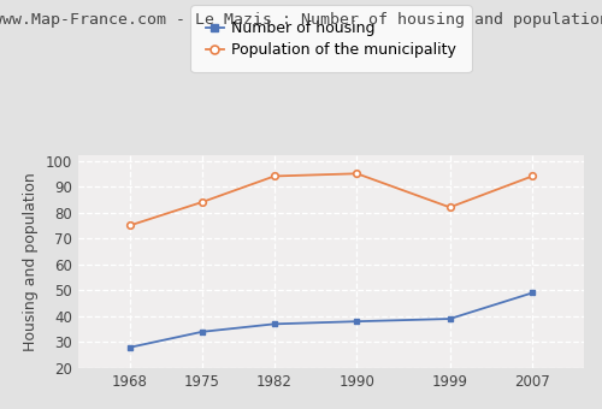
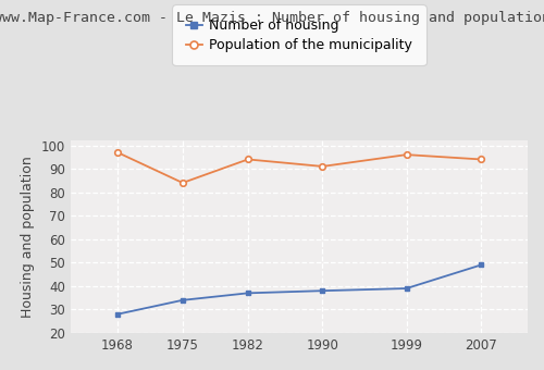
Population of the municipality/1968: 75 -> 97
Population of the municipality/1990: 95 -> 91
Population of the municipality/1999: 82 -> 96
